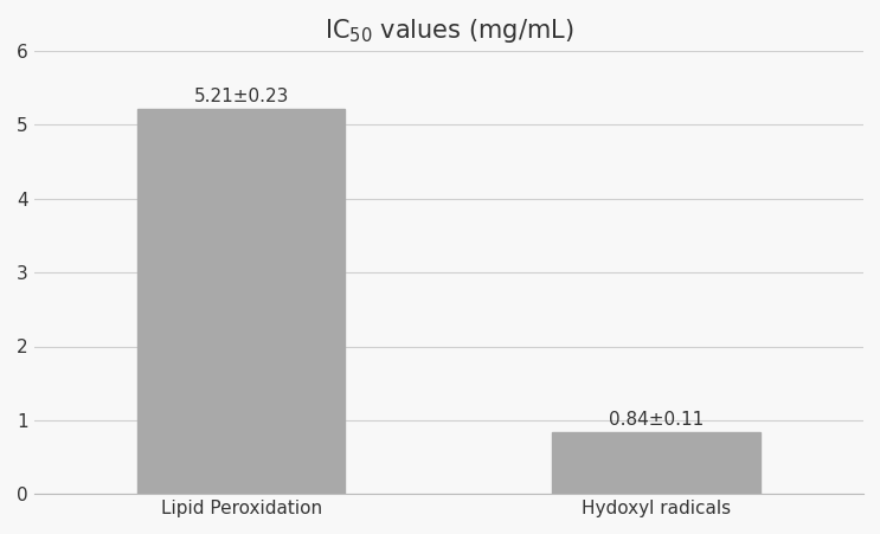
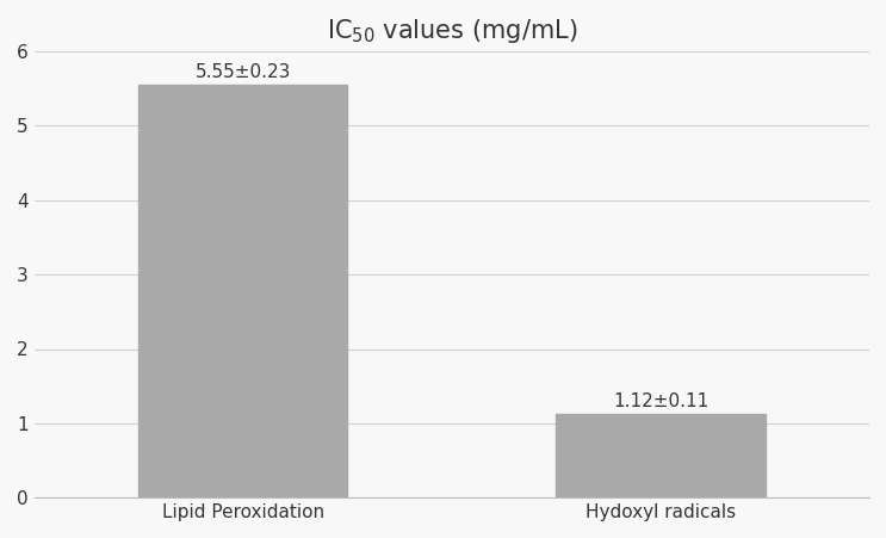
Lipid Peroxidation: 5.21 -> 5.55
Hydoxyl radicals: 0.84 -> 1.12
